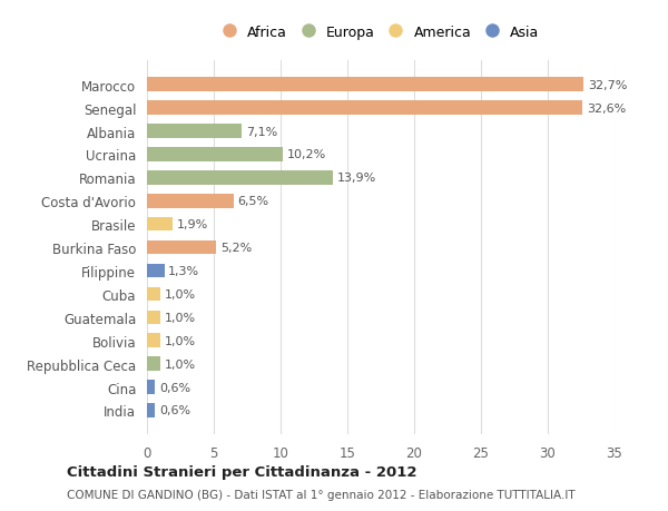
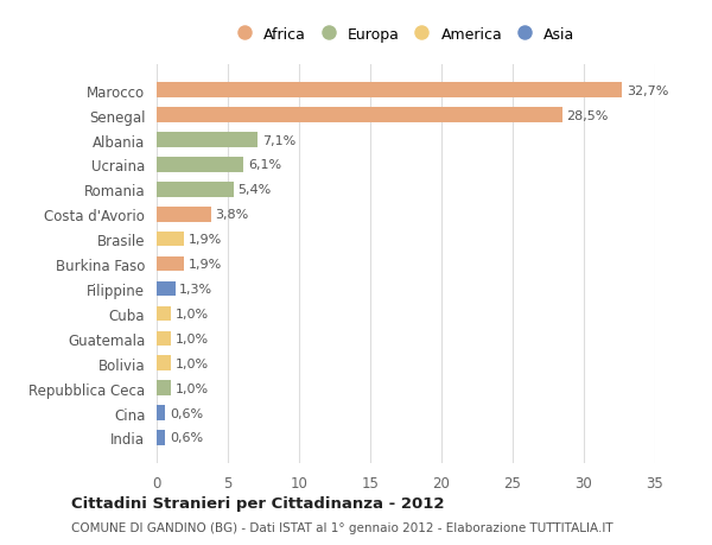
Senegal: 32,6% -> 28,5%
Ucraina: 10,2% -> 6,1%
Romania: 13,9% -> 5,4%
Costa d'Avorio: 6,5% -> 3,8%
Burkina Faso: 5,2% -> 1,9%
